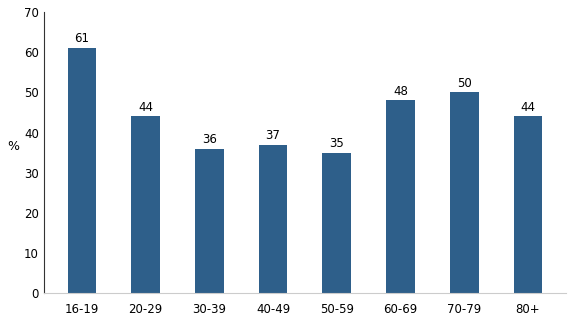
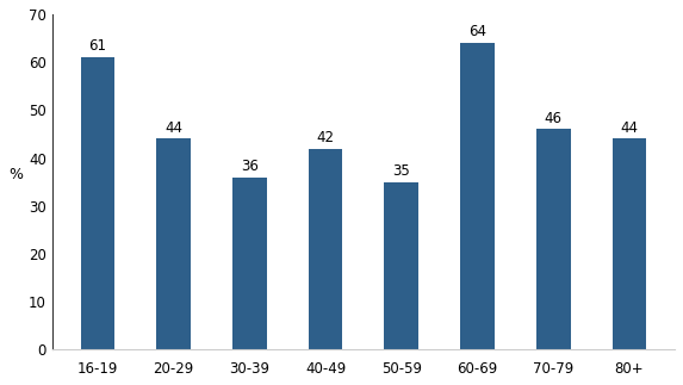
40-49: 37 -> 42
60-69: 48 -> 64
70-79: 50 -> 46
